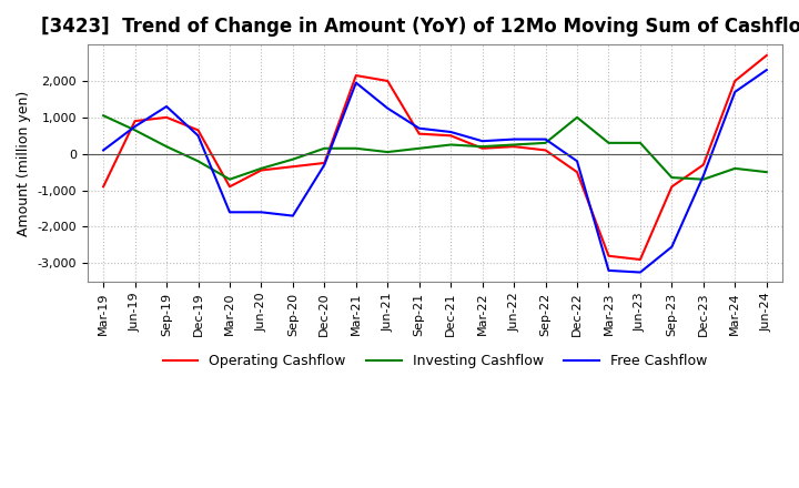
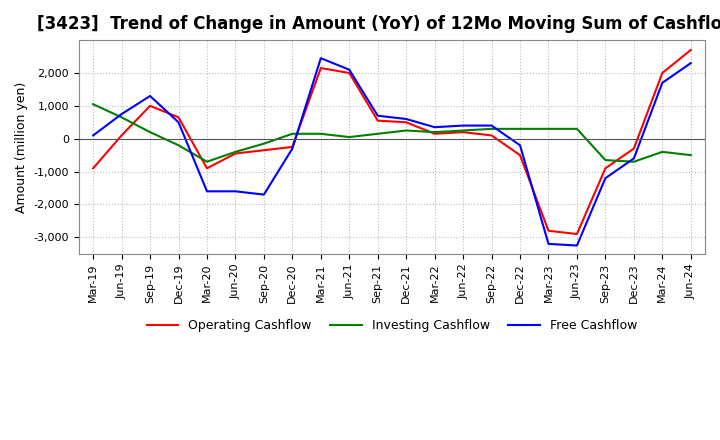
Operating Cashflow/Jun-19: 900 -> 100
Free Cashflow/Mar-21: 1,950 -> 2,450
Free Cashflow/Jun-21: 1,250 -> 2,100
Investing Cashflow/Dec-22: 1,000 -> 300
Free Cashflow/Sep-23: -2,550 -> -1,200
